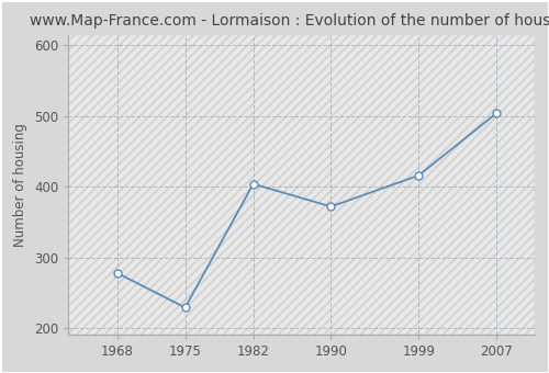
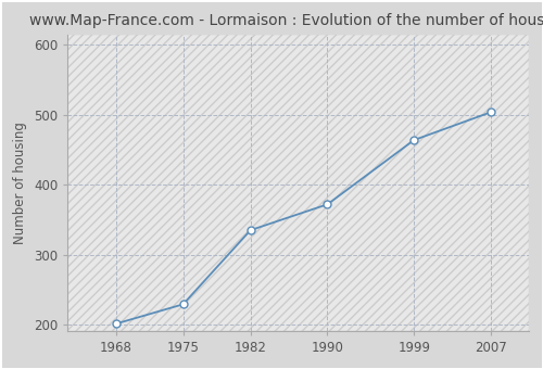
1968: 278 -> 201
1982: 404 -> 335
1999: 416 -> 464
